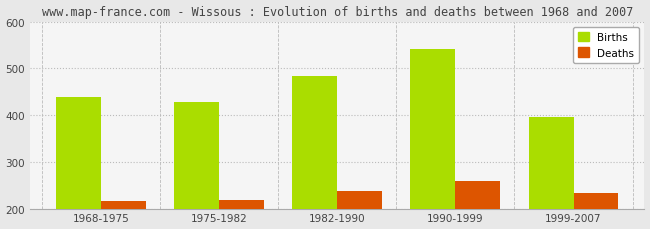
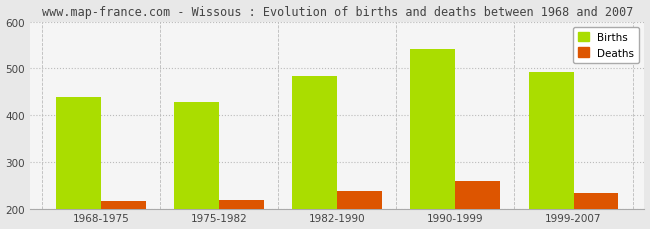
Births/1999-2007: 395 -> 492
